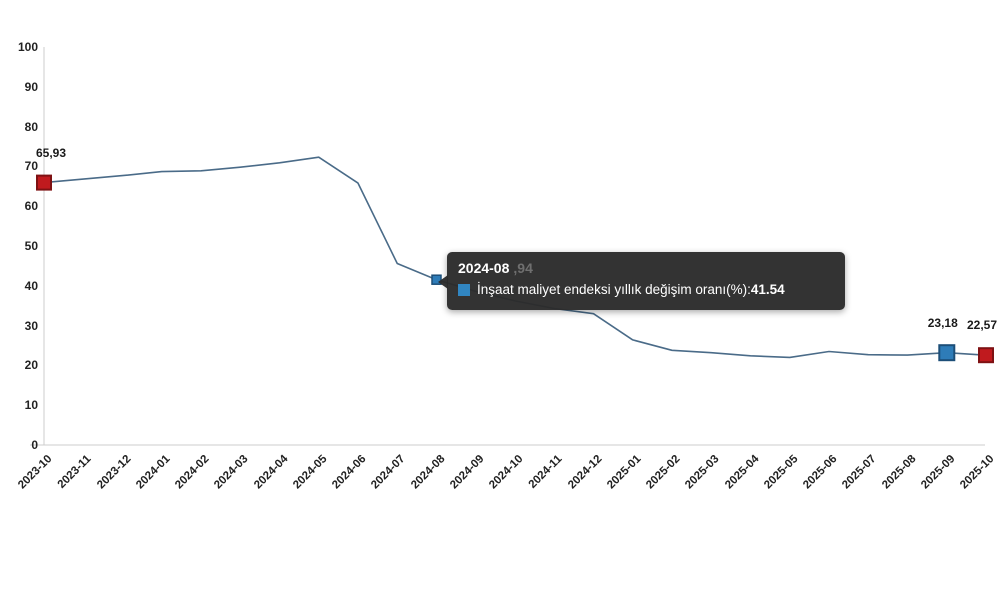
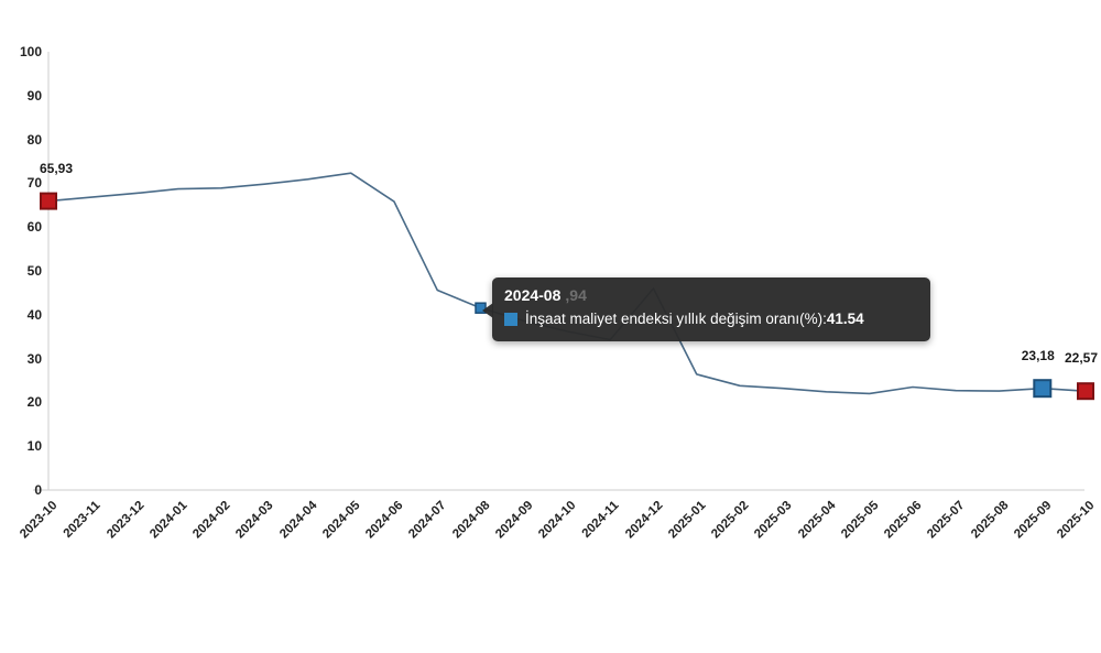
2024-12: 33 -> 46
